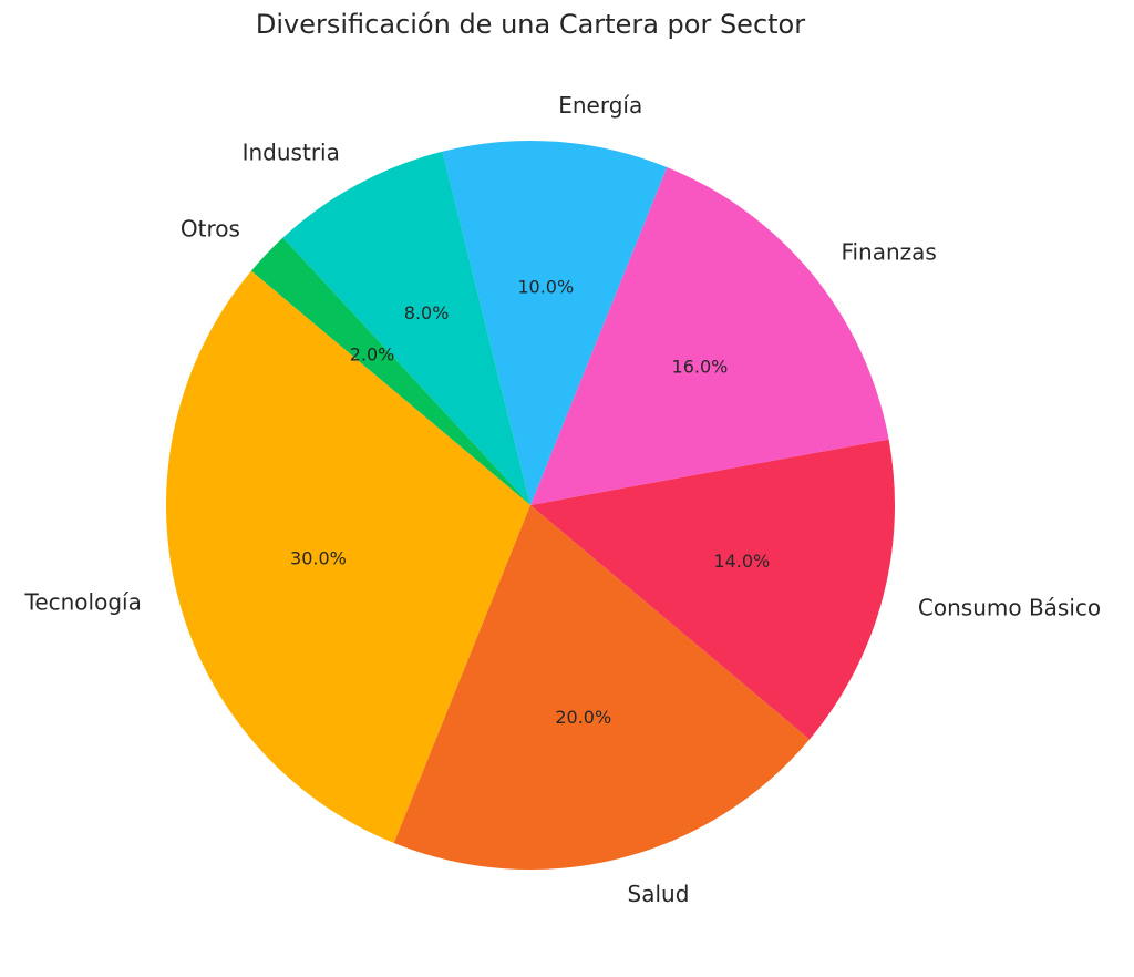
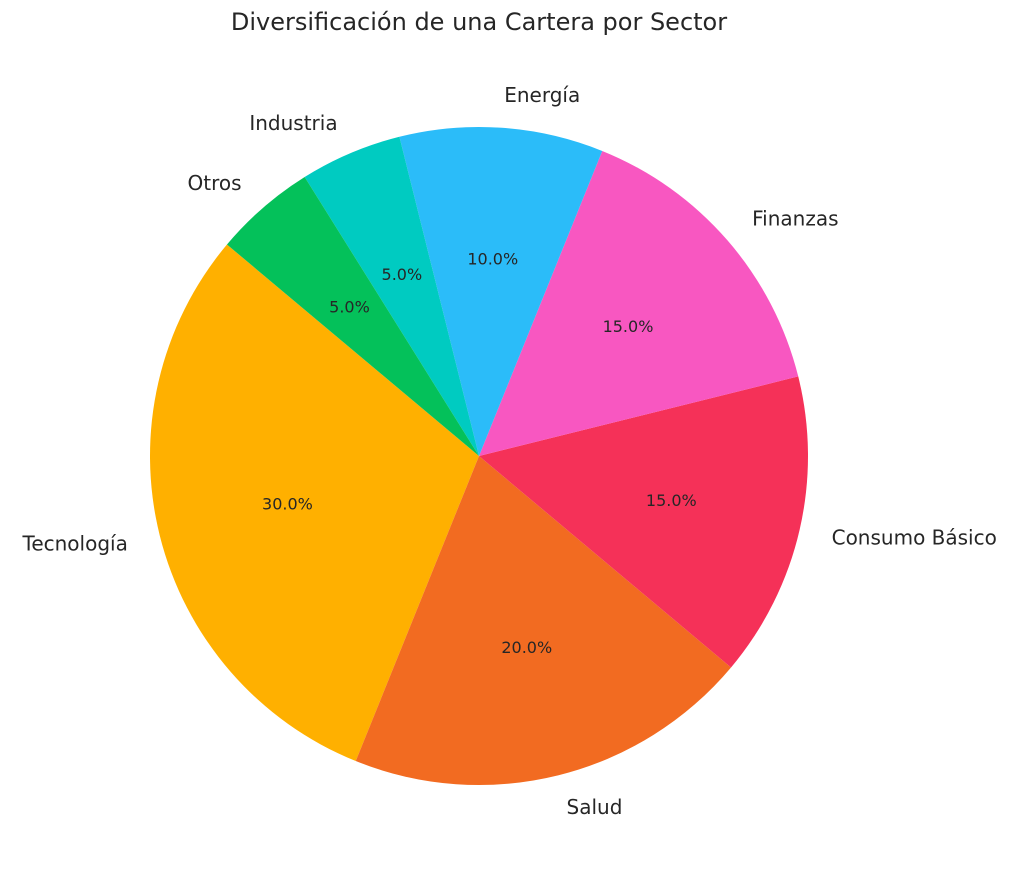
Consumo Básico: 14.0% -> 15.0%
Finanzas: 16.0% -> 15.0%
Industria: 8.0% -> 5.0%
Otros: 2.0% -> 5.0%
